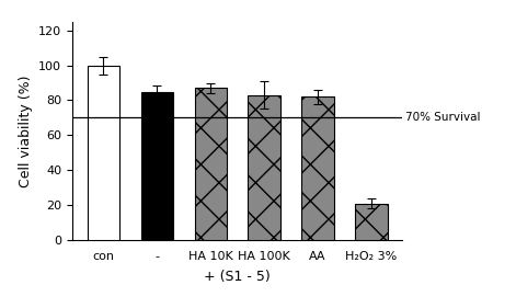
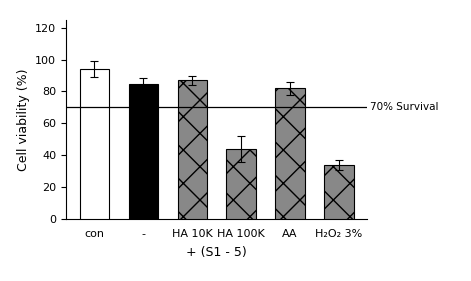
con: 100 -> 94
HA 100K: 83 -> 44
H₂O₂ 3%: 21 -> 34
